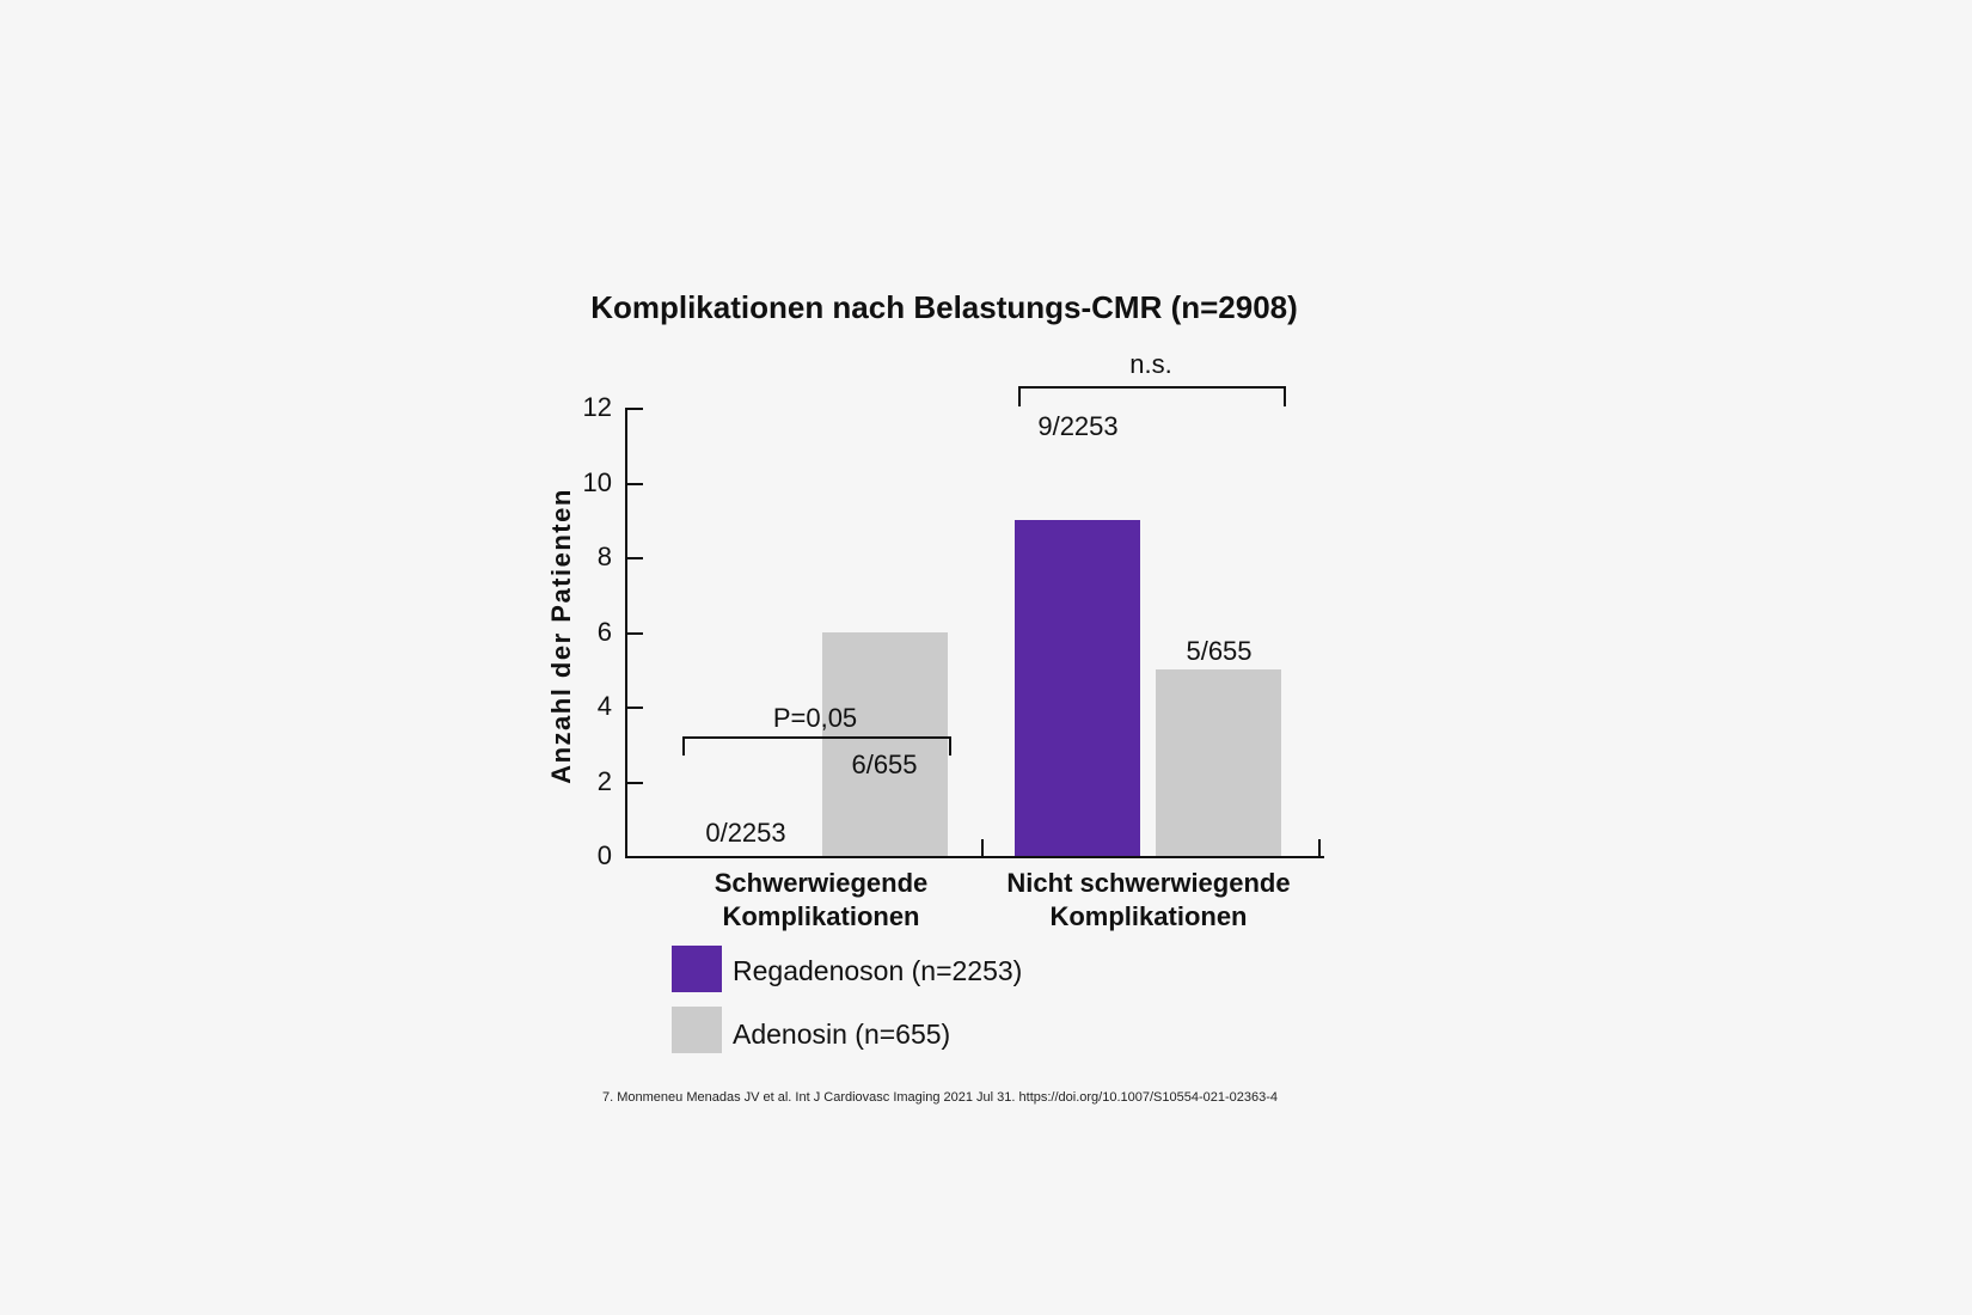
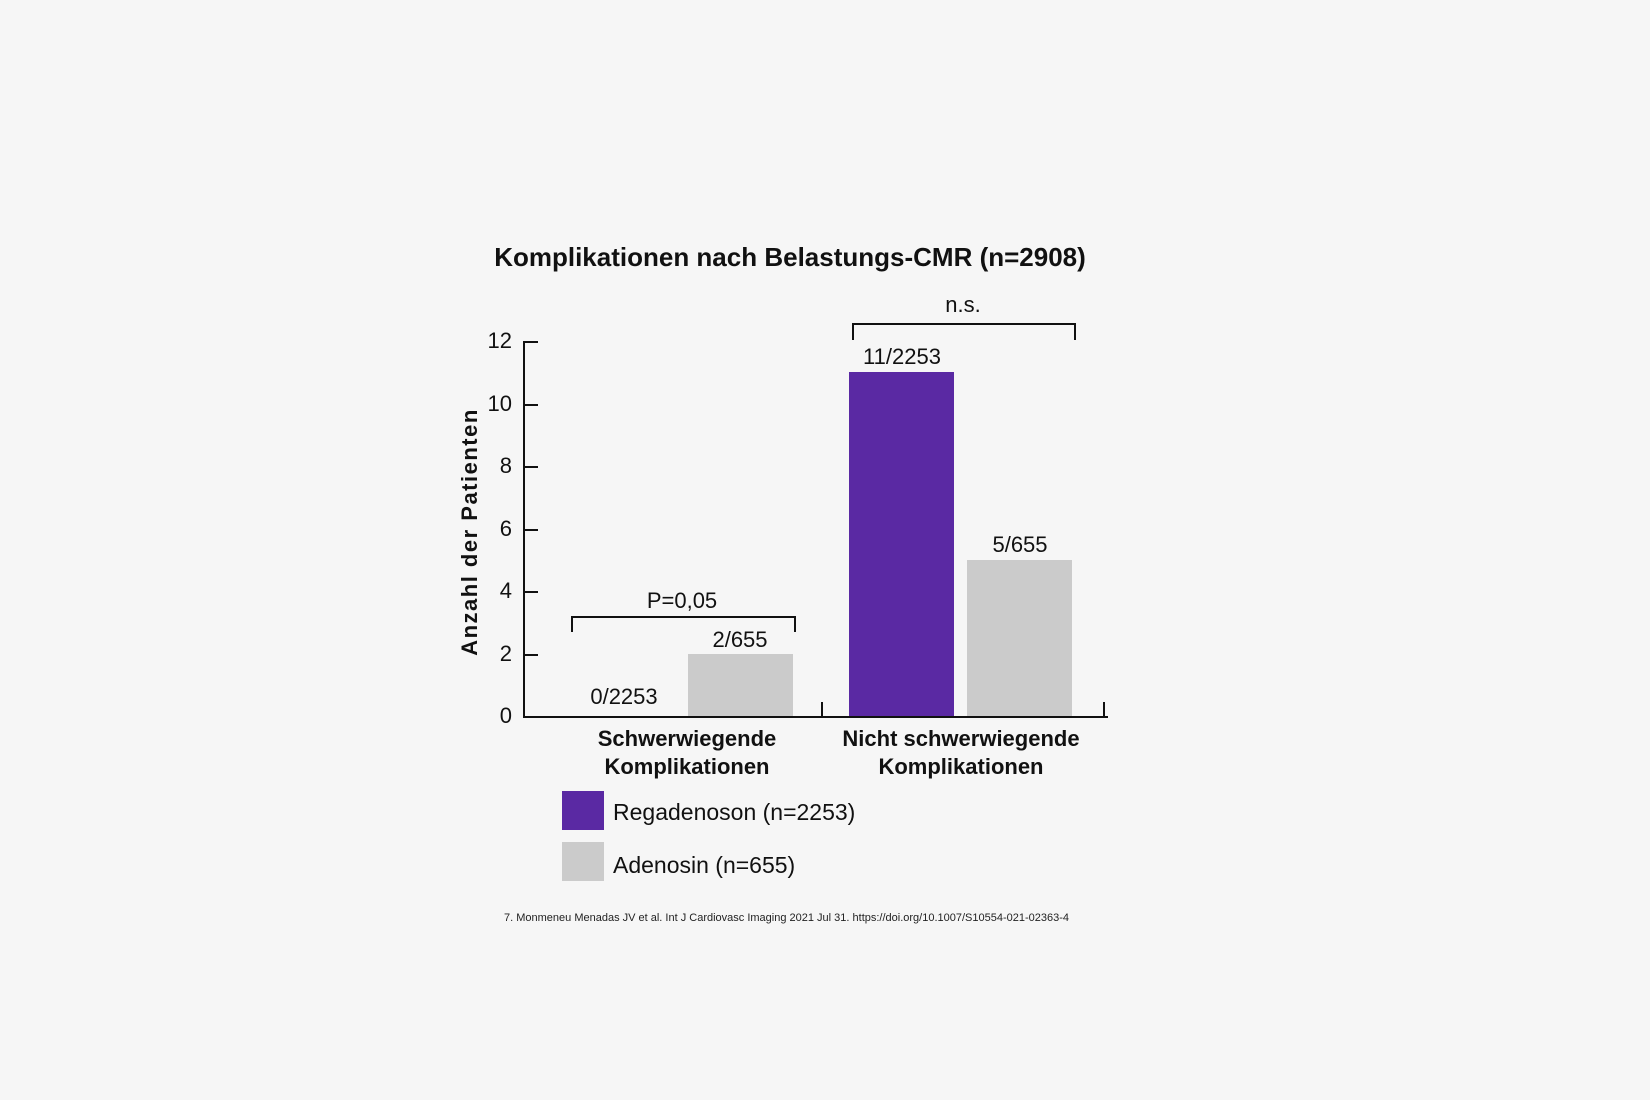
Adenosin (n=655)/Schwerwiegende Komplikationen: 6 -> 2
Regadenoson (n=2253)/Nicht schwerwiegende Komplikationen: 9 -> 11
